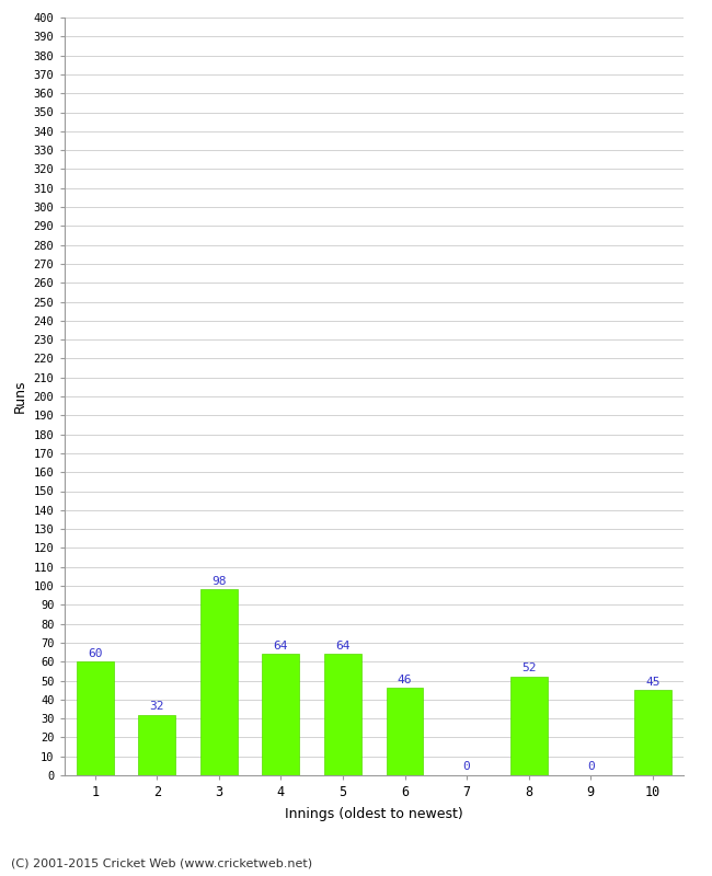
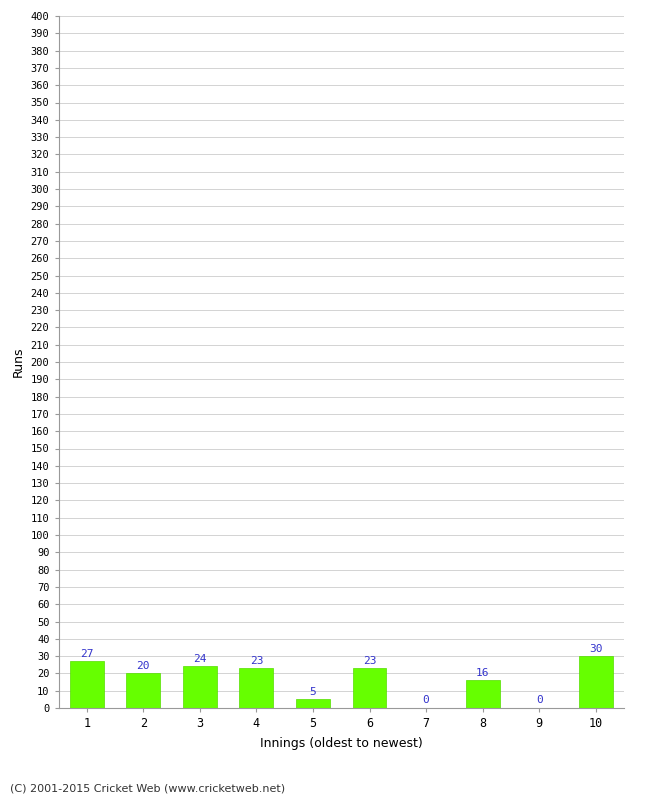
1: 60 -> 27
2: 32 -> 20
3: 98 -> 24
4: 64 -> 23
5: 64 -> 5
6: 46 -> 23
8: 52 -> 16
10: 45 -> 30
